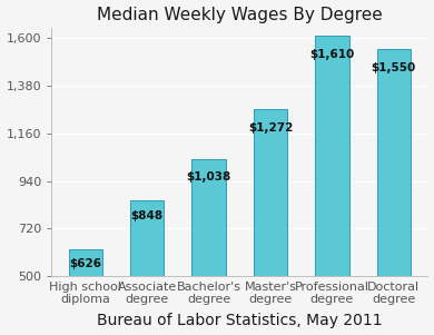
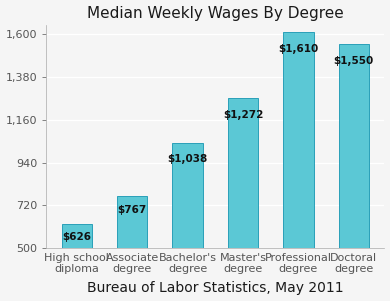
Associate degree: $848 -> $767
